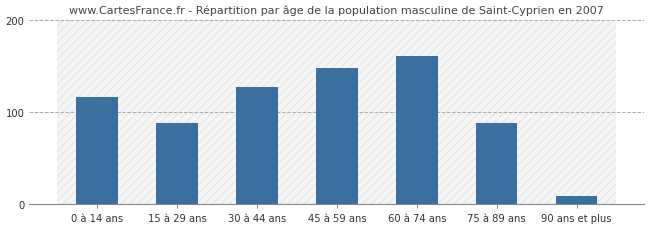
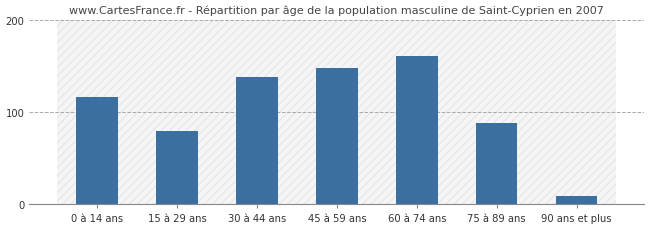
15 à 29 ans: 88 -> 80
30 à 44 ans: 127 -> 138
